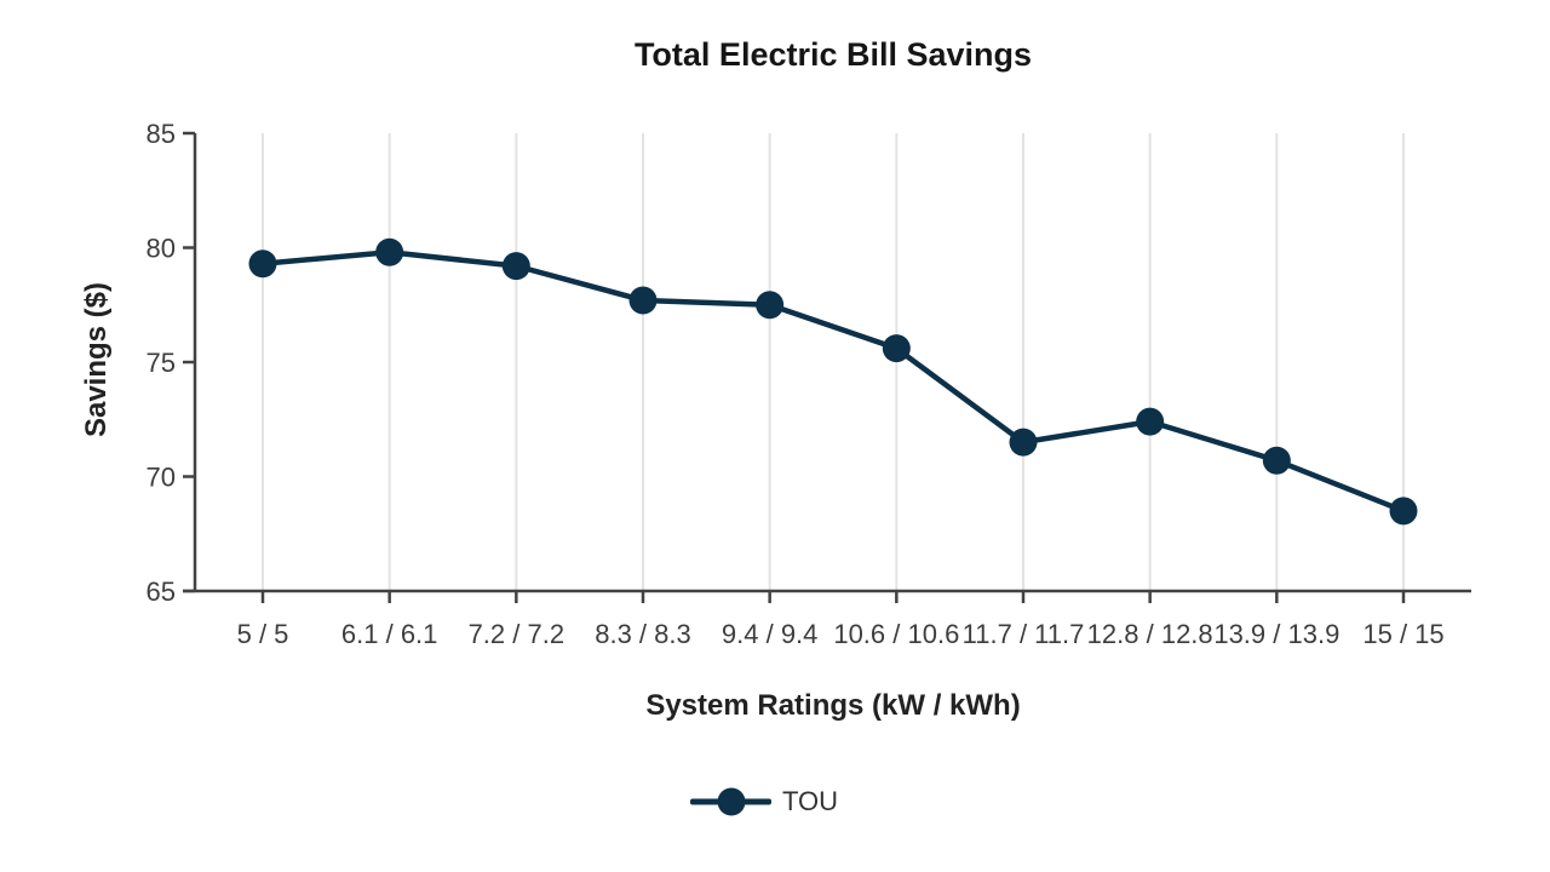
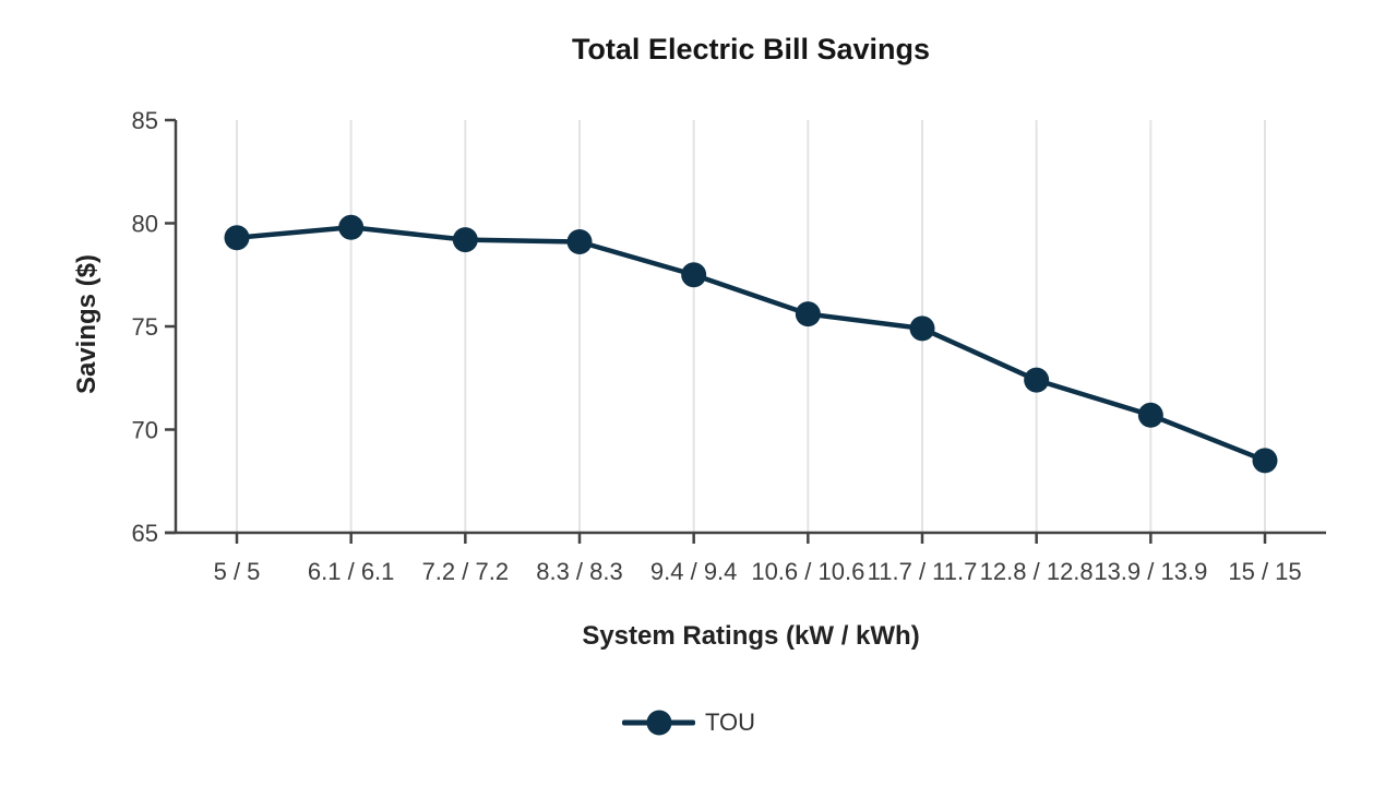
8.3 / 8.3: 77.7 -> 79.1
11.7 / 11.7: 71.5 -> 74.9
